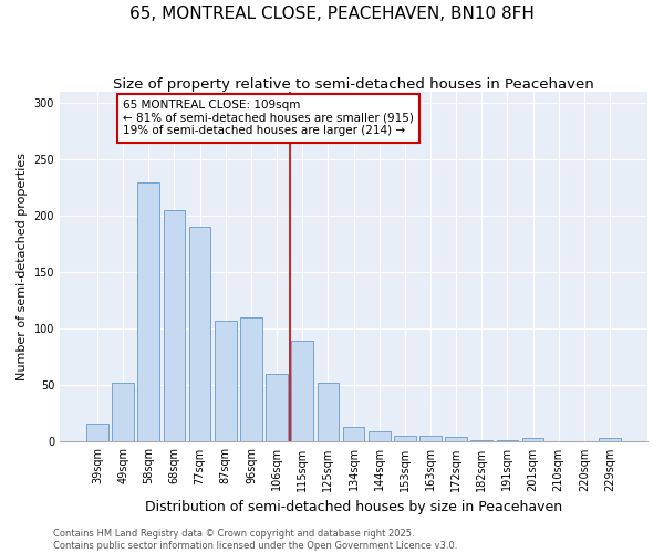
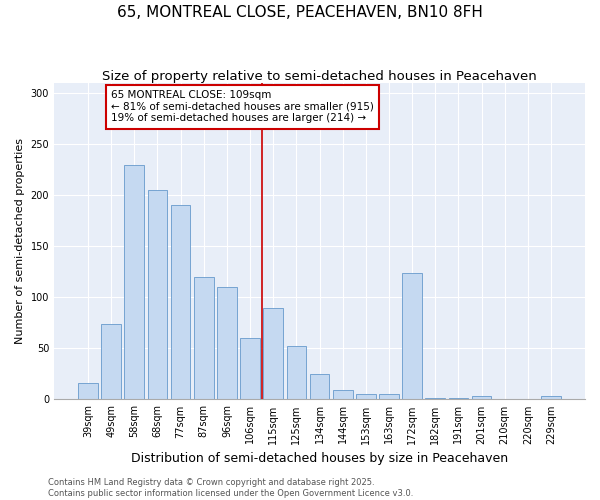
49sqm: 52 -> 74
87sqm: 107 -> 120
134sqm: 13 -> 25
172sqm: 4 -> 124
